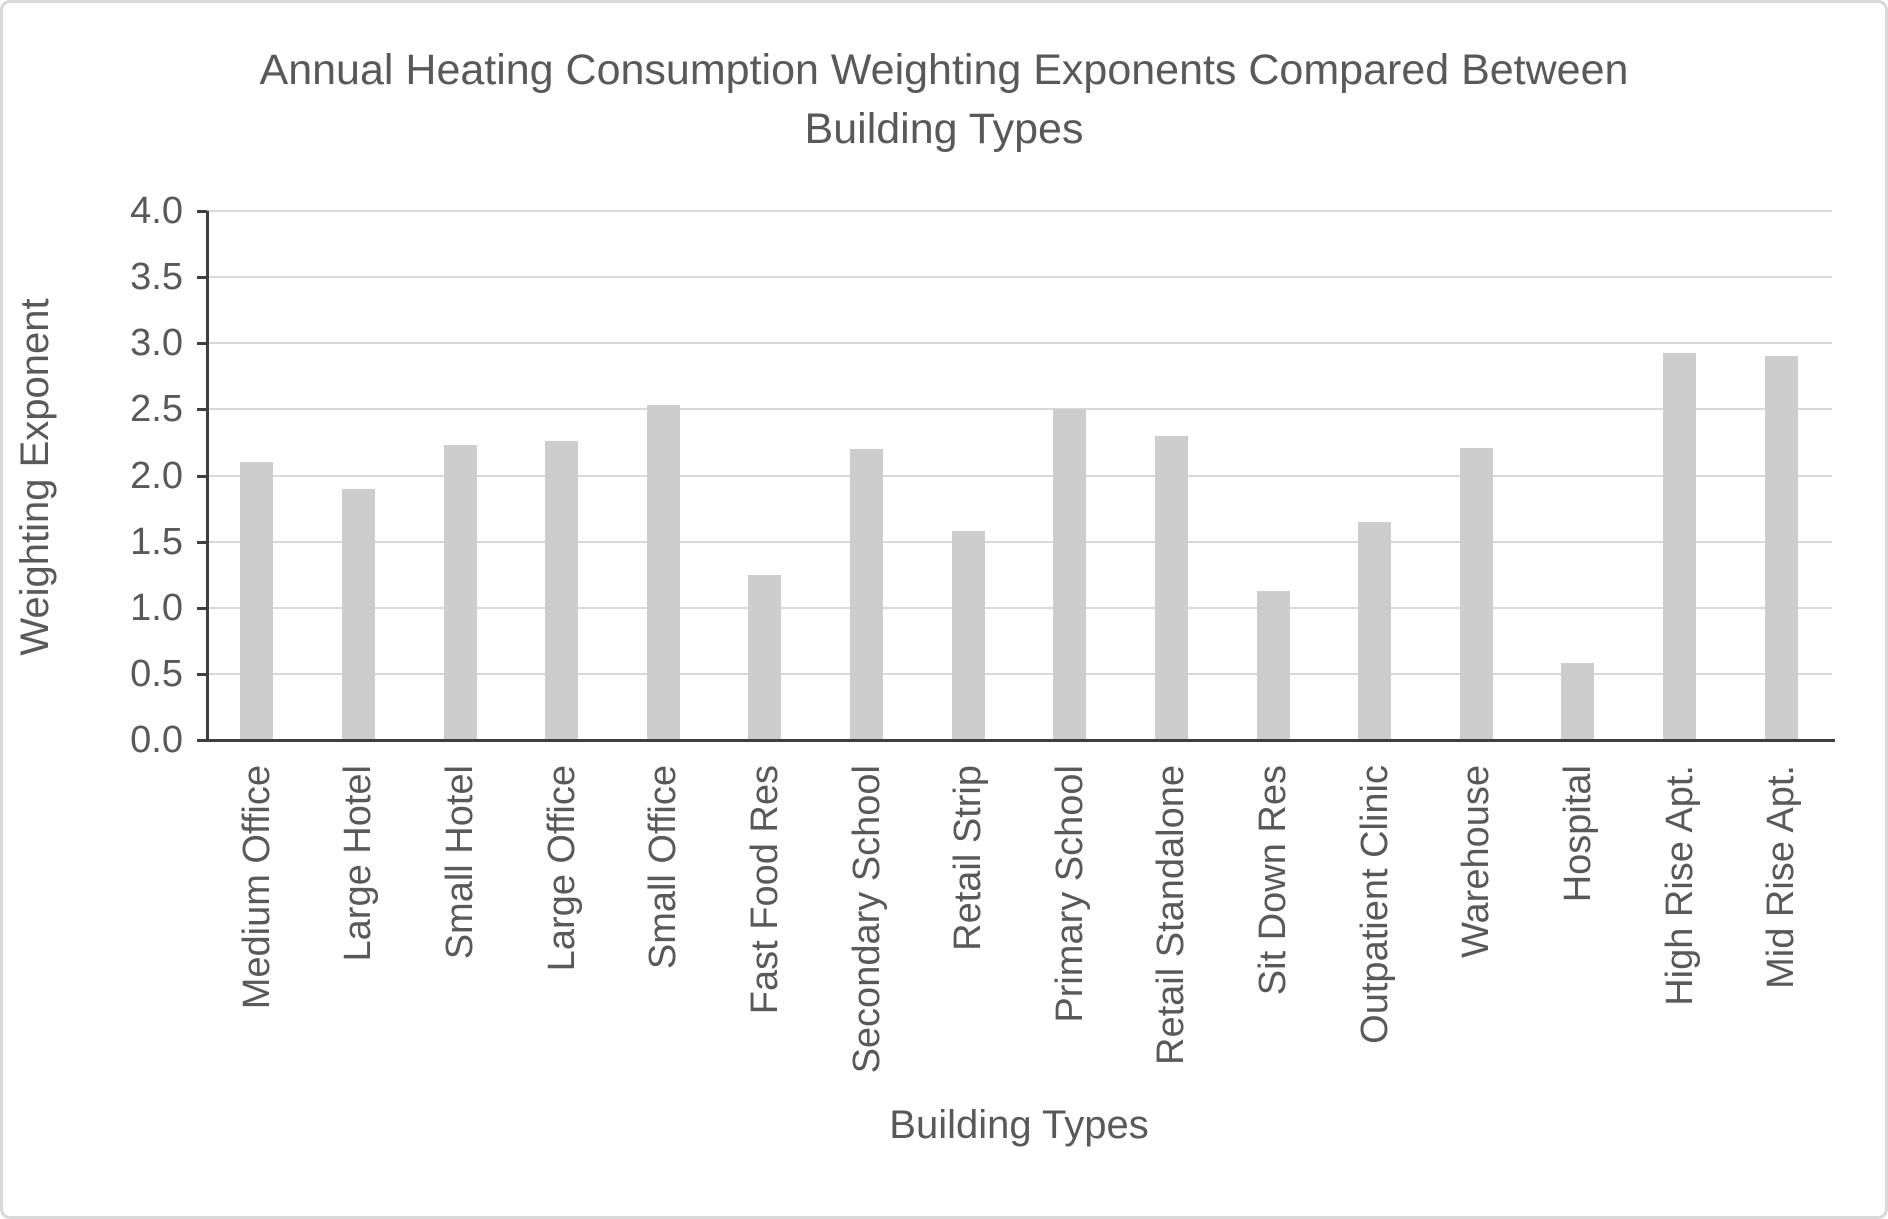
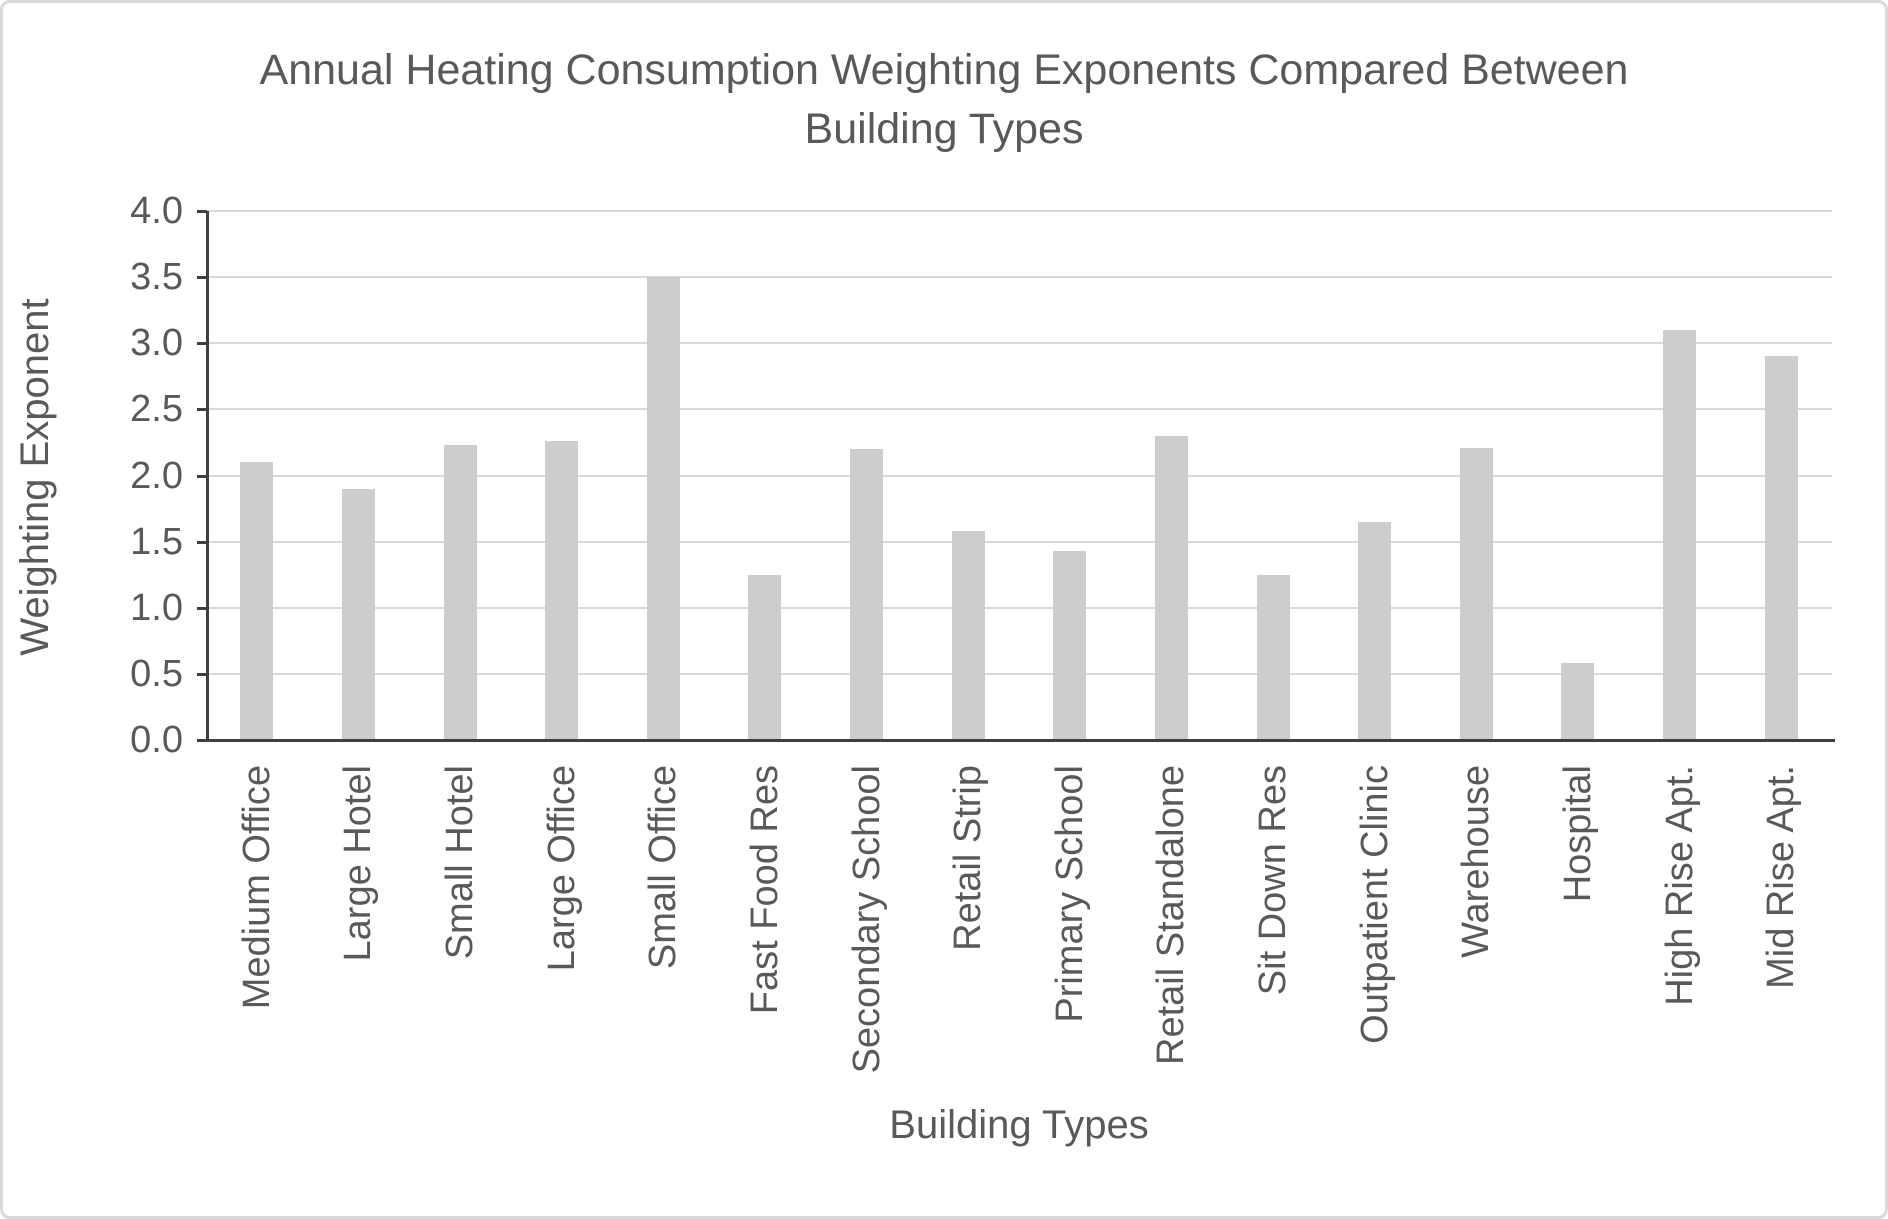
Small Office: 2.53 -> 3.50
Primary School: 2.50 -> 1.43
Sit Down Res: 1.13 -> 1.25
High Rise Apt.: 2.93 -> 3.10
